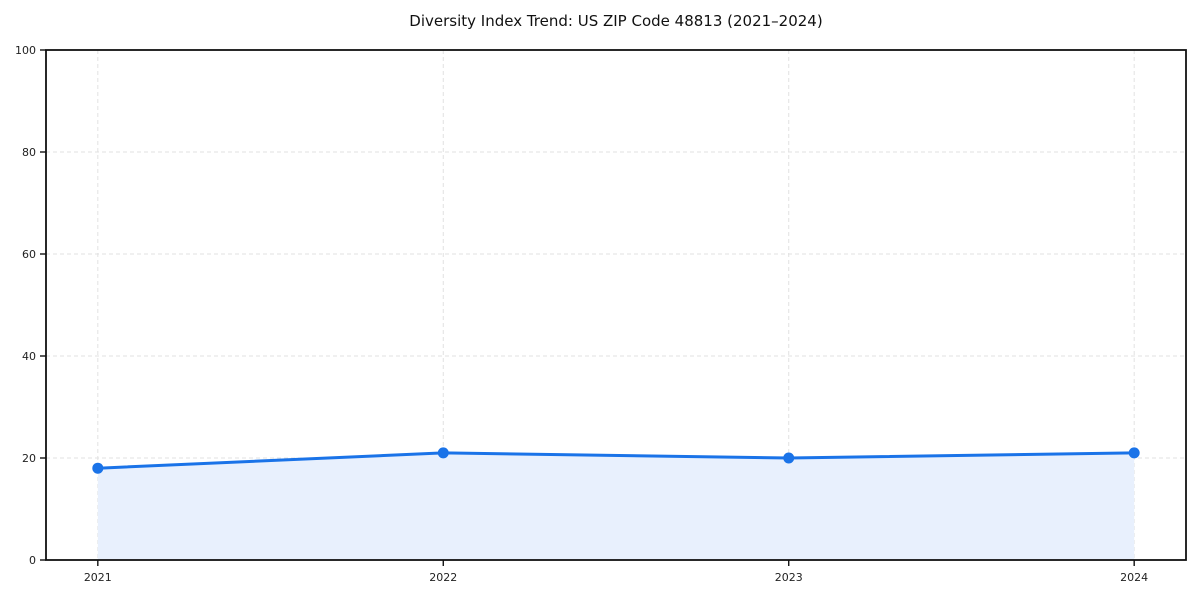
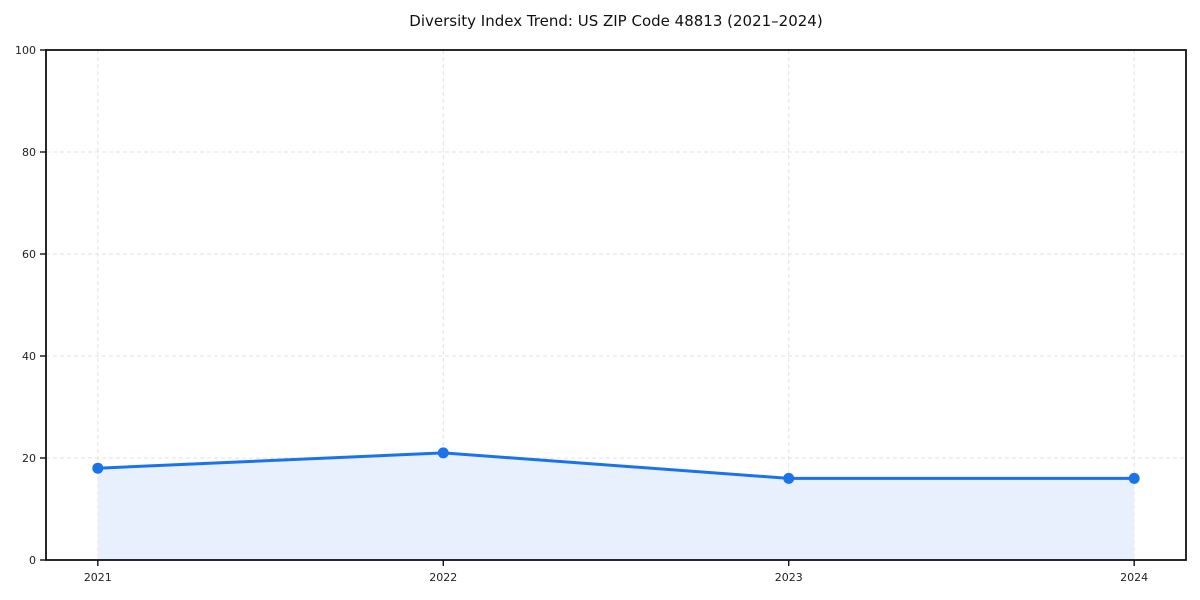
2023: 20 -> 16
2024: 21 -> 16
